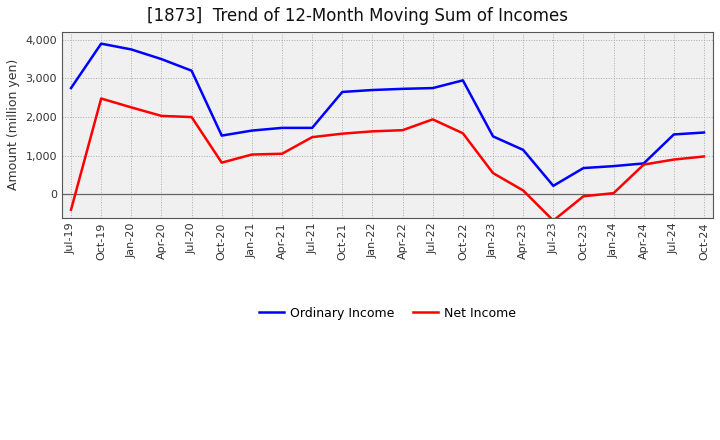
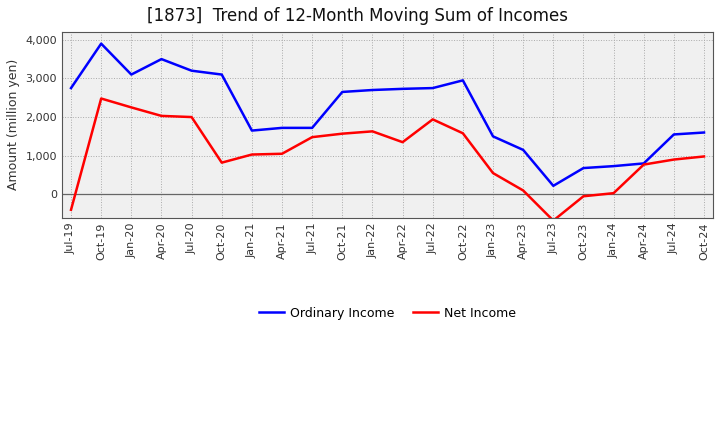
Ordinary Income/Jan-20: 3,750 -> 3,100
Ordinary Income/Oct-20: 1,520 -> 3,100
Net Income/Apr-22: 1,660 -> 1,350
